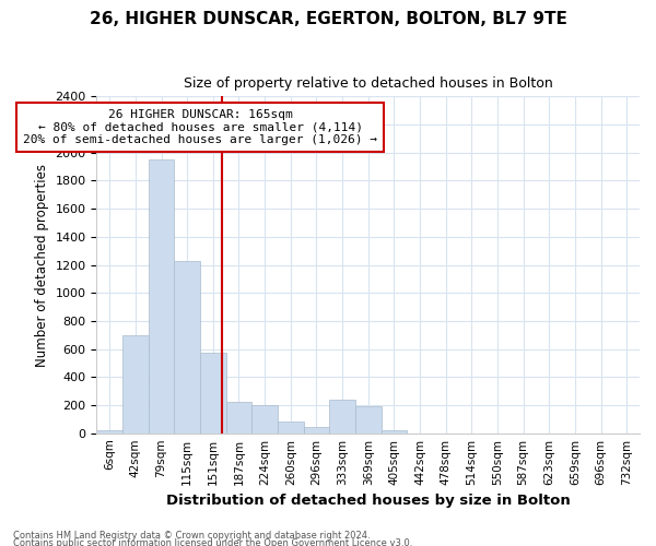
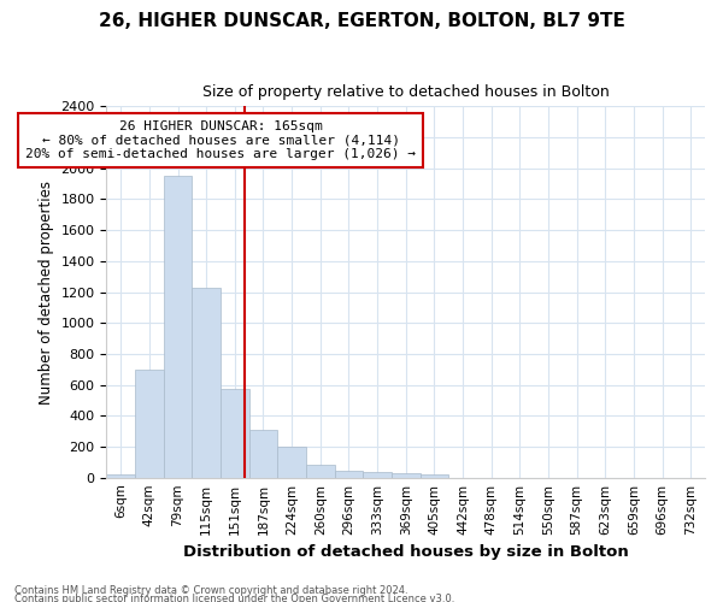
187sqm: 220 -> 300
333sqm: 240 -> 40
369sqm: 190 -> 30
